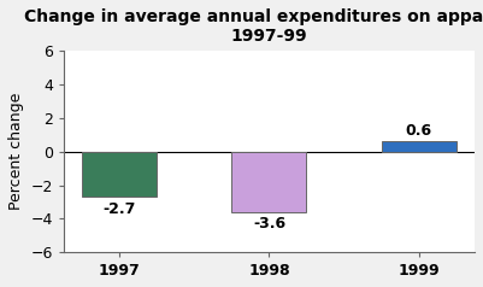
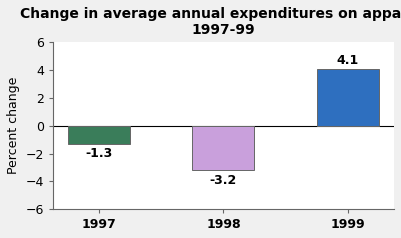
1997: -2.7 -> -1.3
1998: -3.6 -> -3.2
1999: 0.6 -> 4.1
